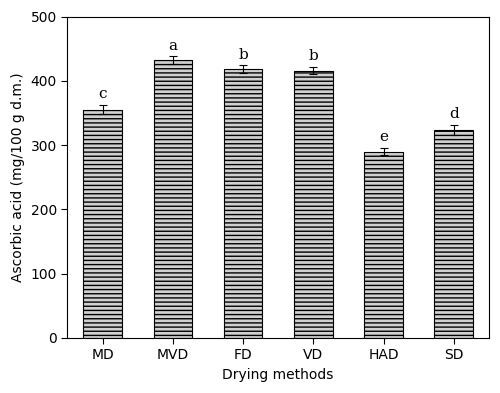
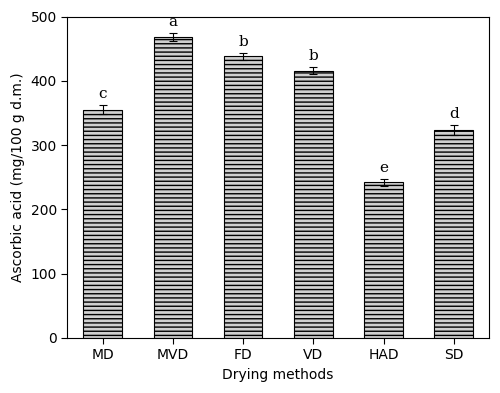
MVD: 432 -> 468
FD: 418 -> 438
HAD: 290 -> 242
